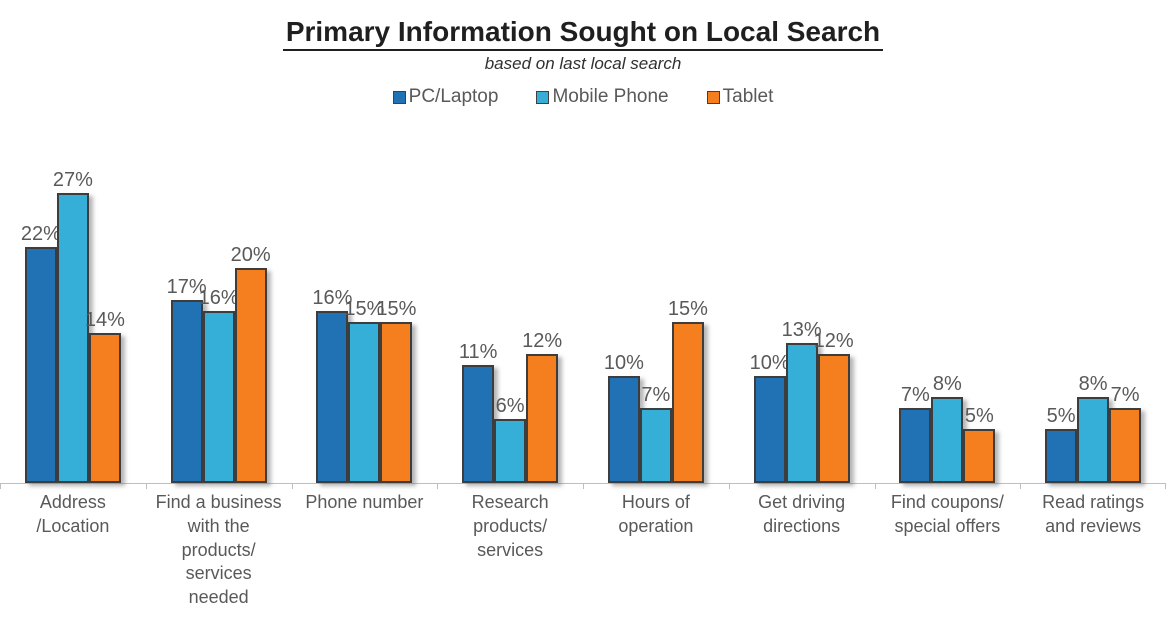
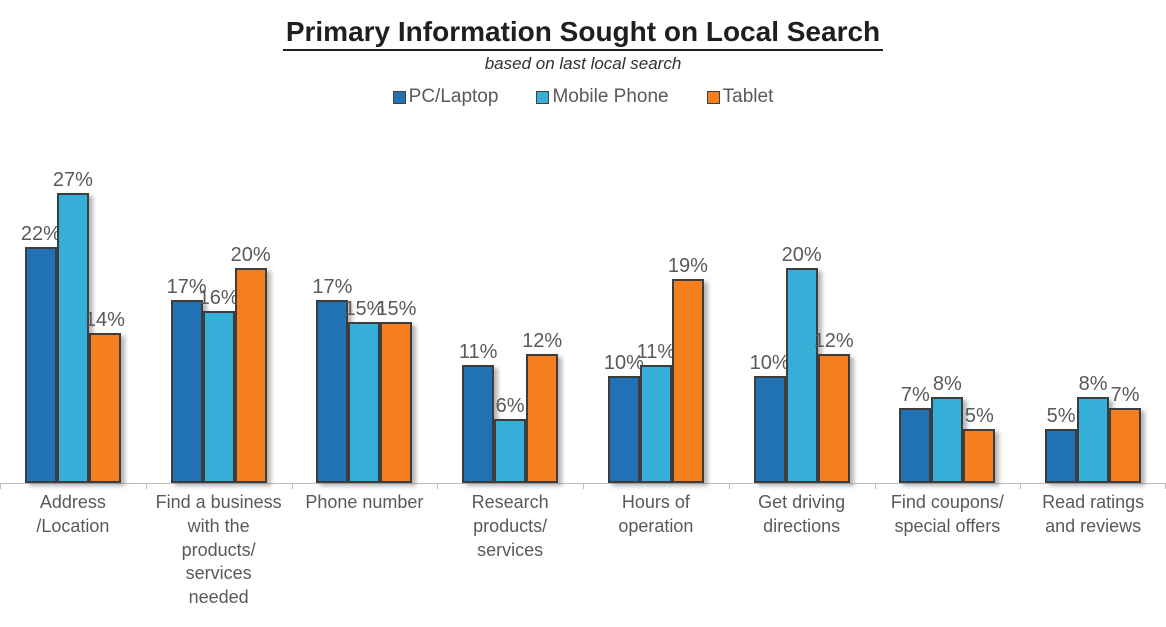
PC/Laptop/Phone number: 16% -> 17%
Mobile Phone/Hours of operation: 7% -> 11%
Tablet/Hours of operation: 15% -> 19%
Mobile Phone/Get driving directions: 13% -> 20%
